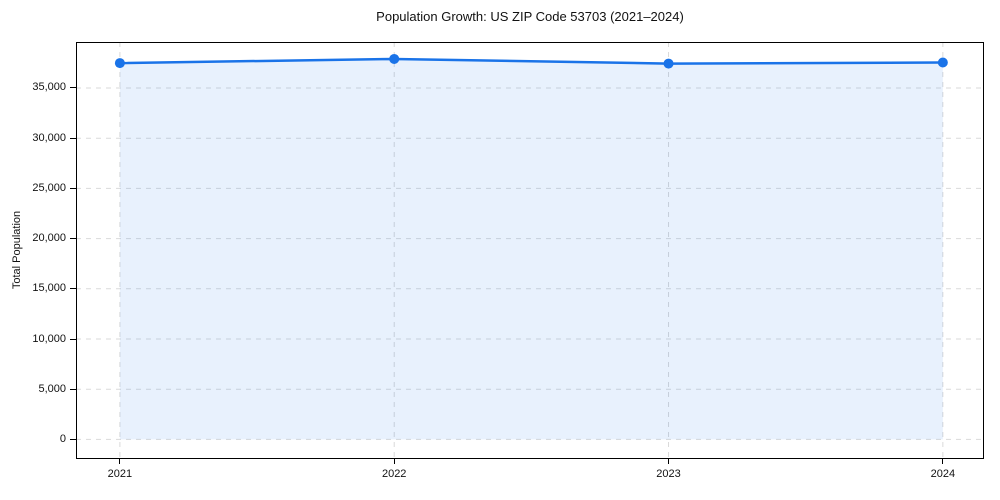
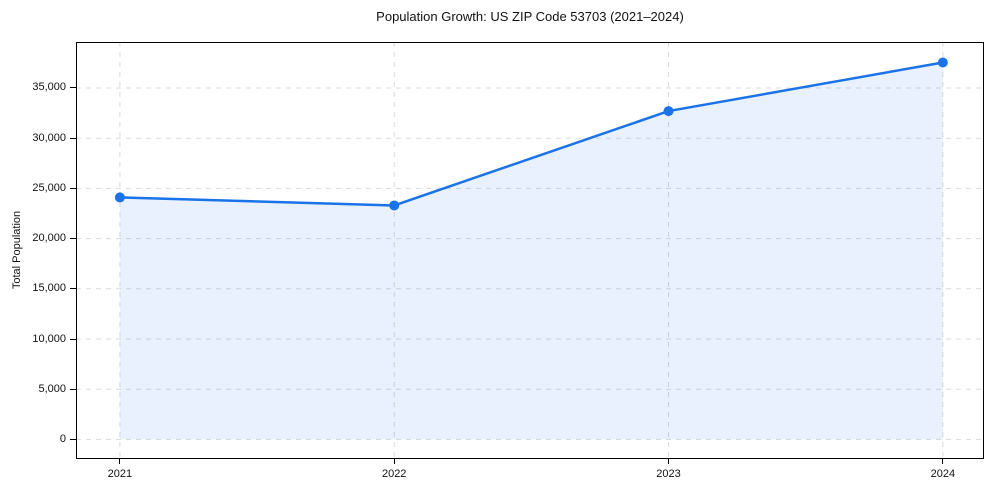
2021: 37500 -> 24100
2022: 37900 -> 23300
2023: 37400 -> 32700
